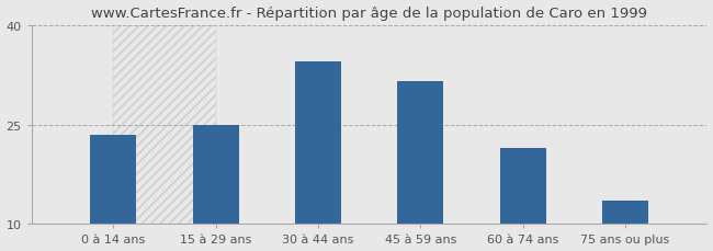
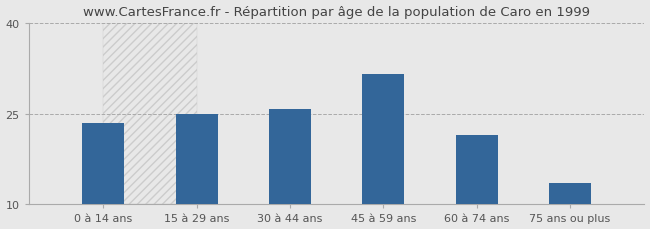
30 à 44 ans: 34.5 -> 25.8
